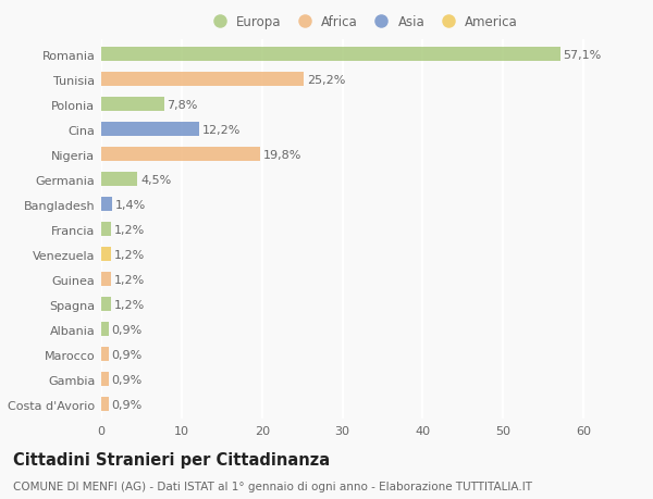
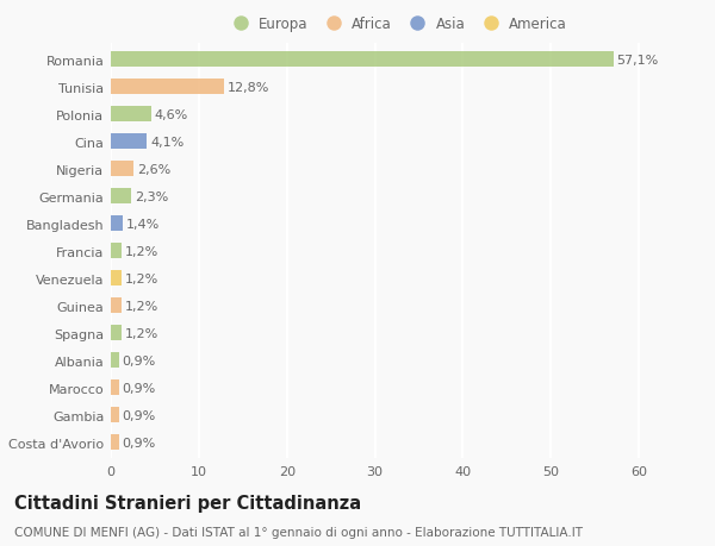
Tunisia: 25,2% -> 12,8%
Polonia: 7,8% -> 4,6%
Cina: 12,2% -> 4,1%
Nigeria: 19,8% -> 2,6%
Germania: 4,5% -> 2,3%
